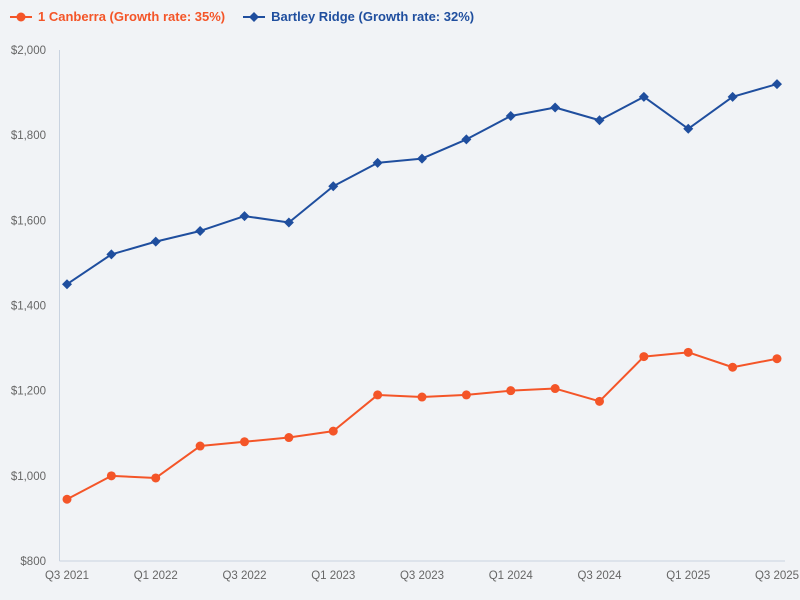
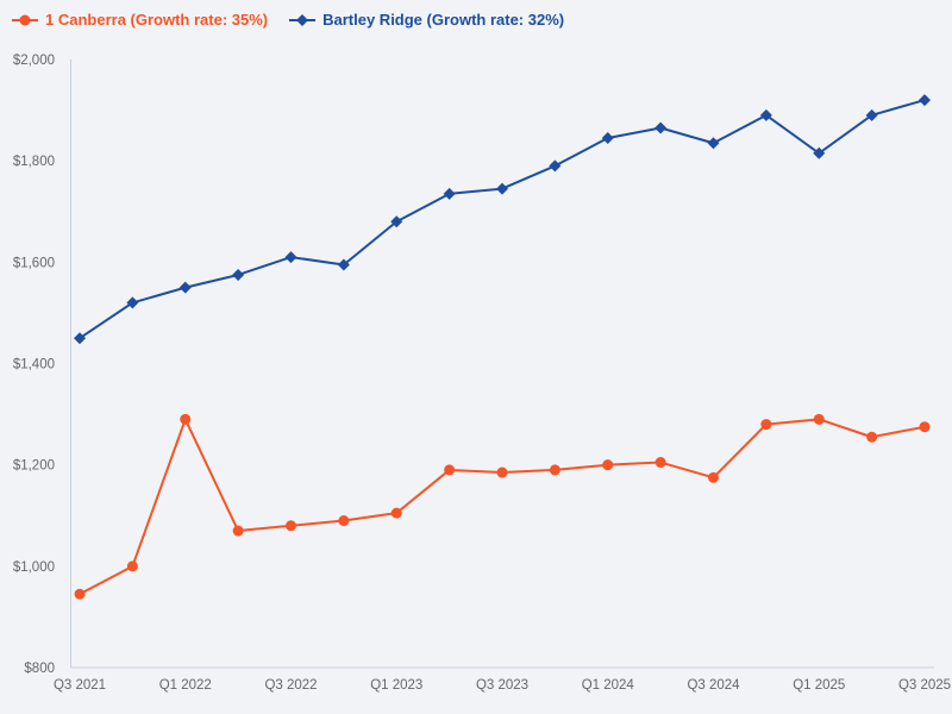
1 Canberra (Growth rate: 35%)/Q1 2022: $1000 -> $1290
